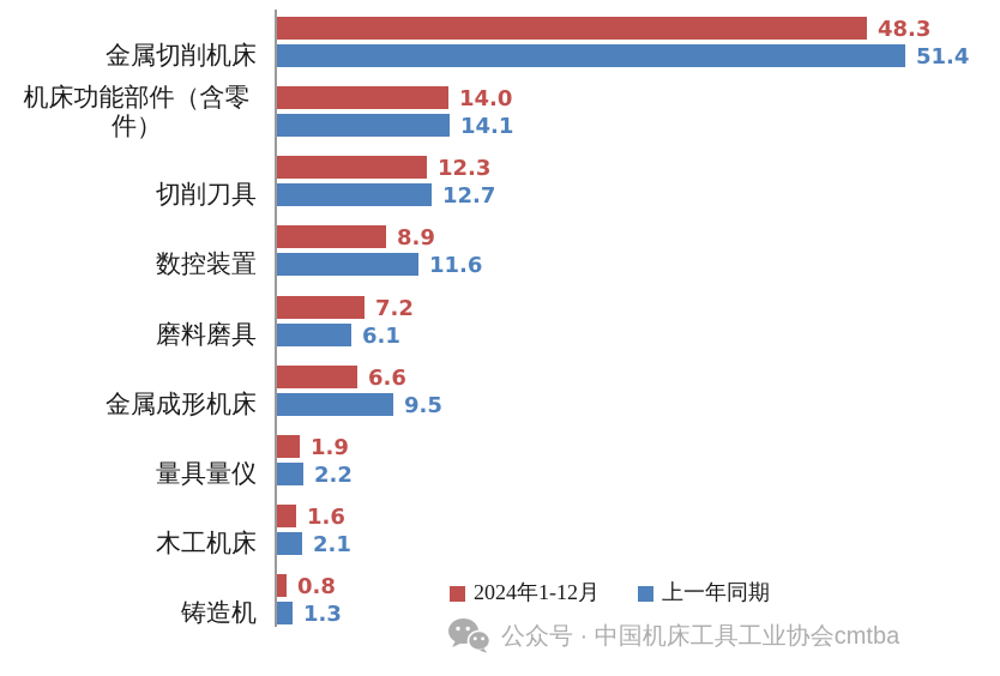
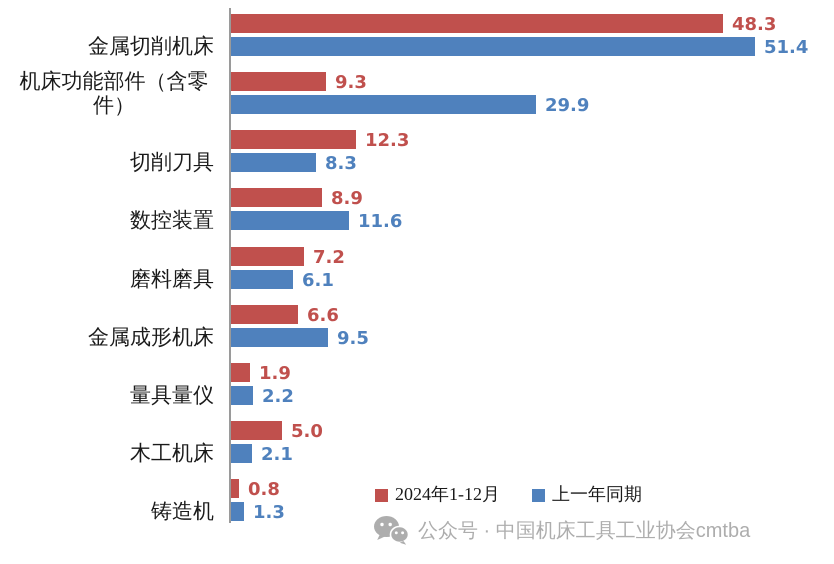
2024年1-12月/机床功能部件（含零件）: 14.0 -> 9.3
上一年同期/机床功能部件（含零件）: 14.1 -> 29.9
上一年同期/切削刀具: 12.7 -> 8.3
2024年1-12月/木工机床: 1.6 -> 5.0
